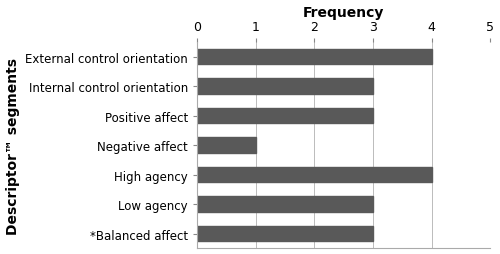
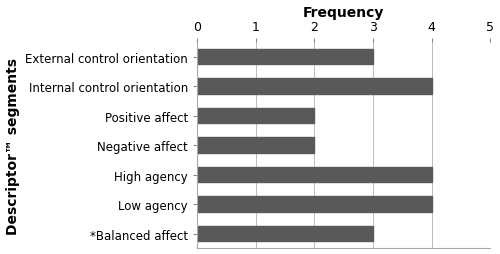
External control orientation: 4 -> 3
Internal control orientation: 3 -> 4
Positive affect: 3 -> 2
Negative affect: 1 -> 2
Low agency: 3 -> 4
